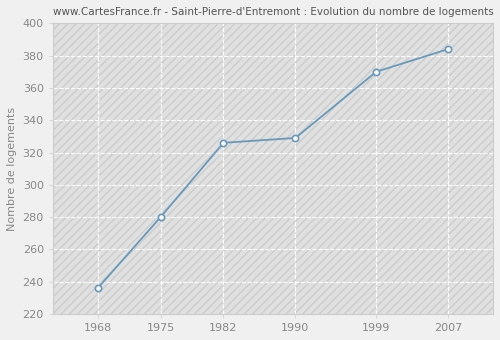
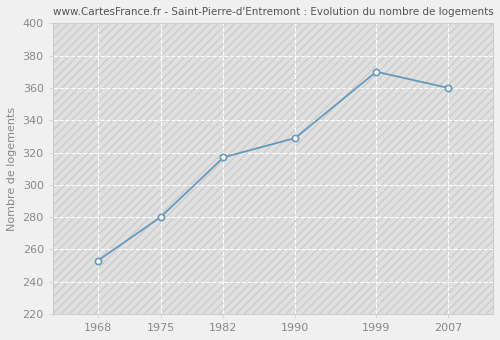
1968: 236 -> 253
1982: 326 -> 317
2007: 384 -> 360
